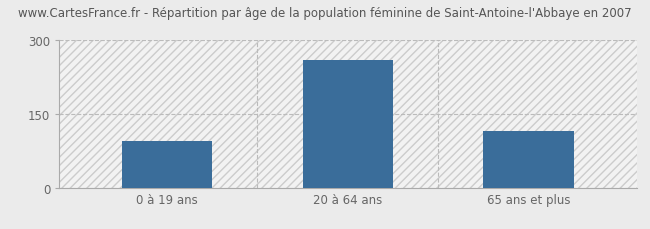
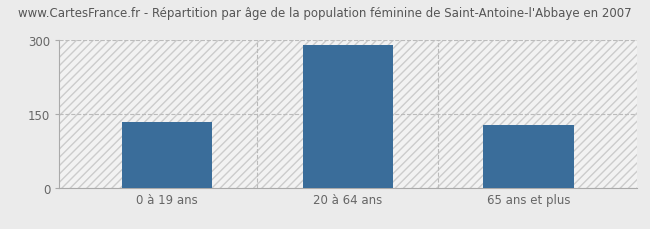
0 à 19 ans: 95 -> 133
20 à 64 ans: 260 -> 290
65 ans et plus: 115 -> 128
